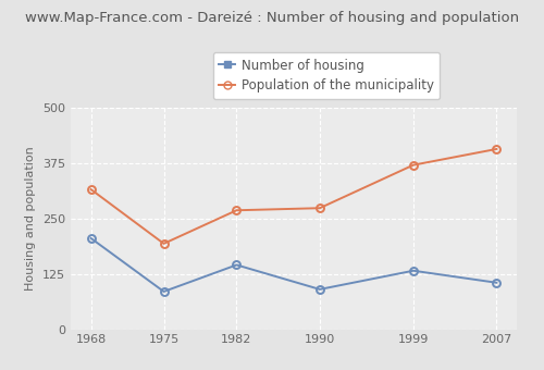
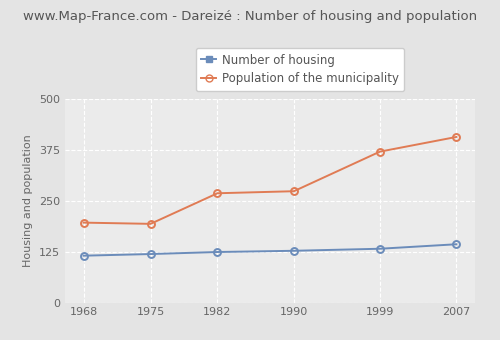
Number of housing/1968: 205 -> 115
Population of the municipality/1968: 315 -> 196
Number of housing/1975: 85 -> 119
Number of housing/1982: 145 -> 124
Number of housing/1990: 90 -> 127
Number of housing/2007: 105 -> 143
